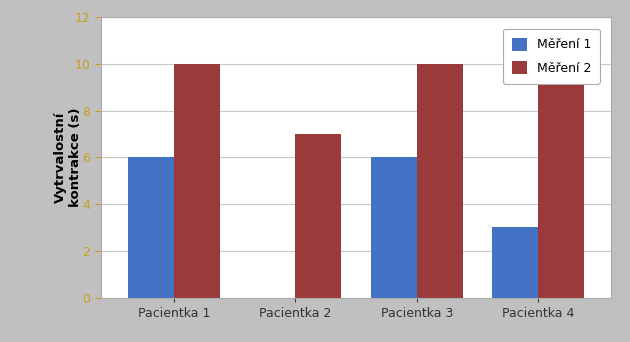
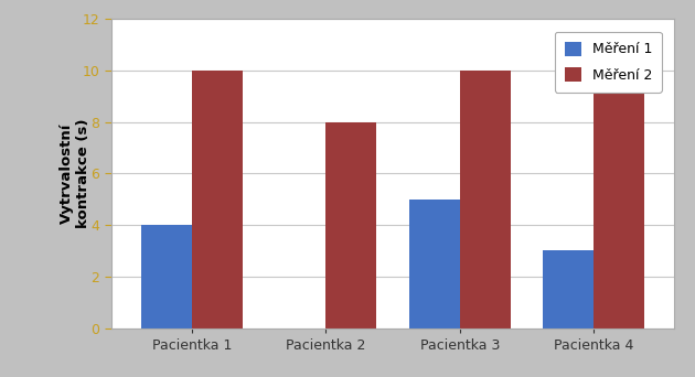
Měření 1/Pacientka 1: 6 -> 4
Měření 2/Pacientka 2: 7 -> 8
Měření 1/Pacientka 3: 6 -> 5
